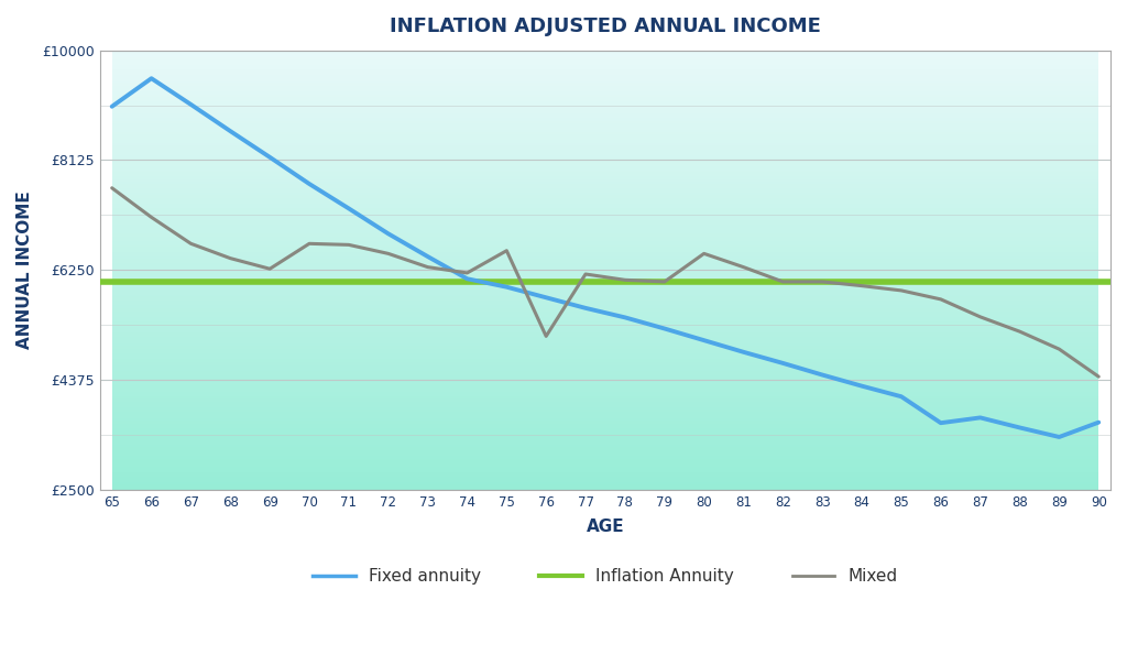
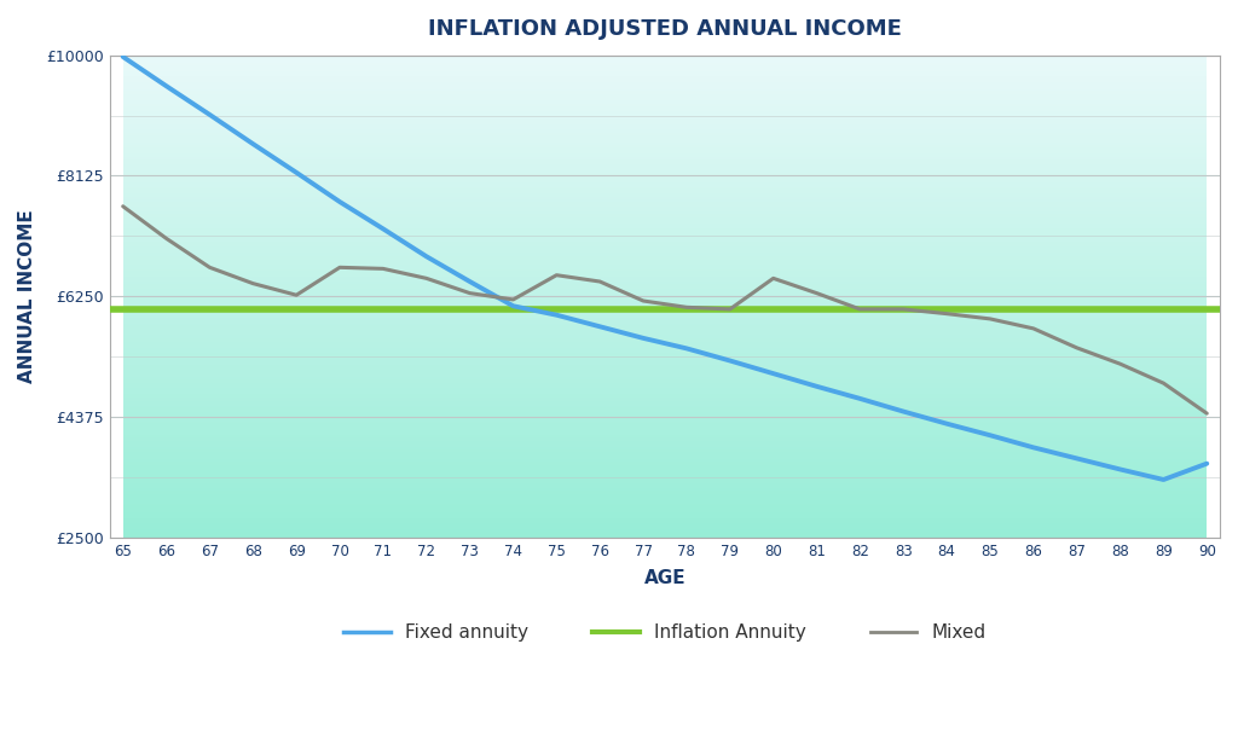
Fixed annuity/65: £9040 -> £9980
Mixed/76: £5120 -> £6480
Fixed annuity/86: £3640 -> £3900
